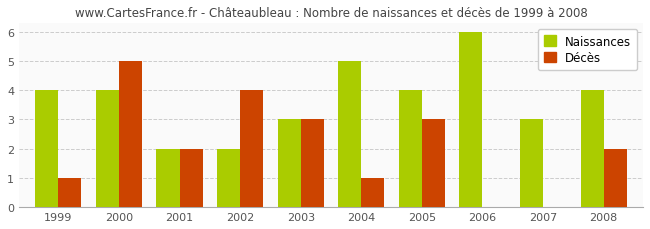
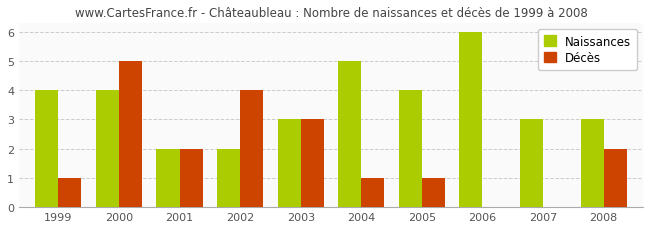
Décès/2005: 3 -> 1
Naissances/2008: 4 -> 3
